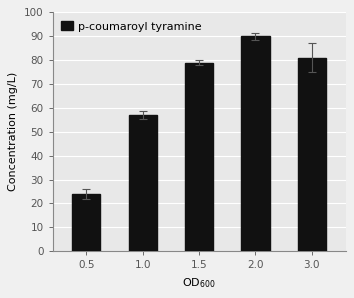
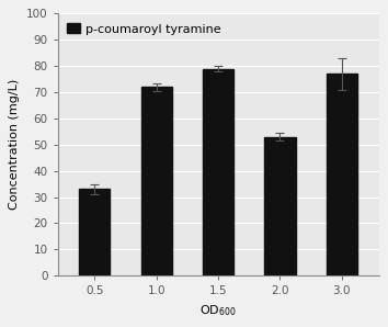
0.5: 24 -> 33
1.0: 57 -> 72
2.0: 90 -> 53
3.0: 81 -> 77
